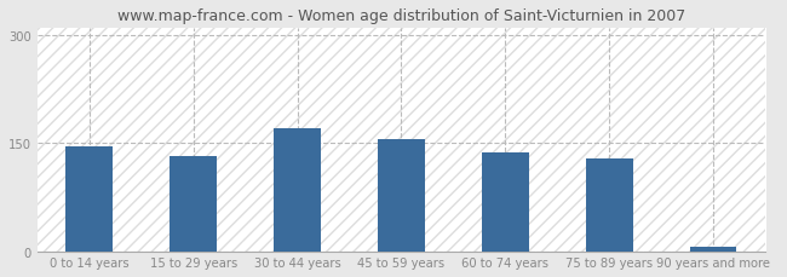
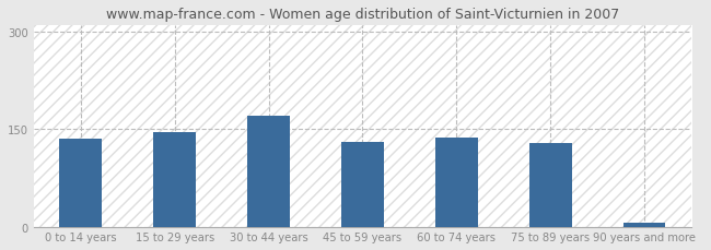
0 to 14 years: 146 -> 136
15 to 29 years: 132 -> 146
45 to 59 years: 155 -> 130
